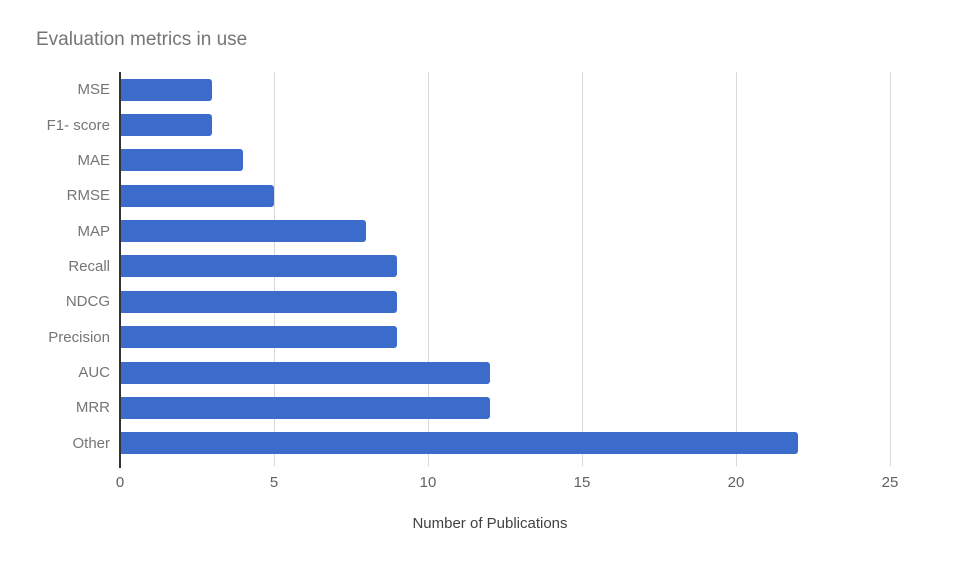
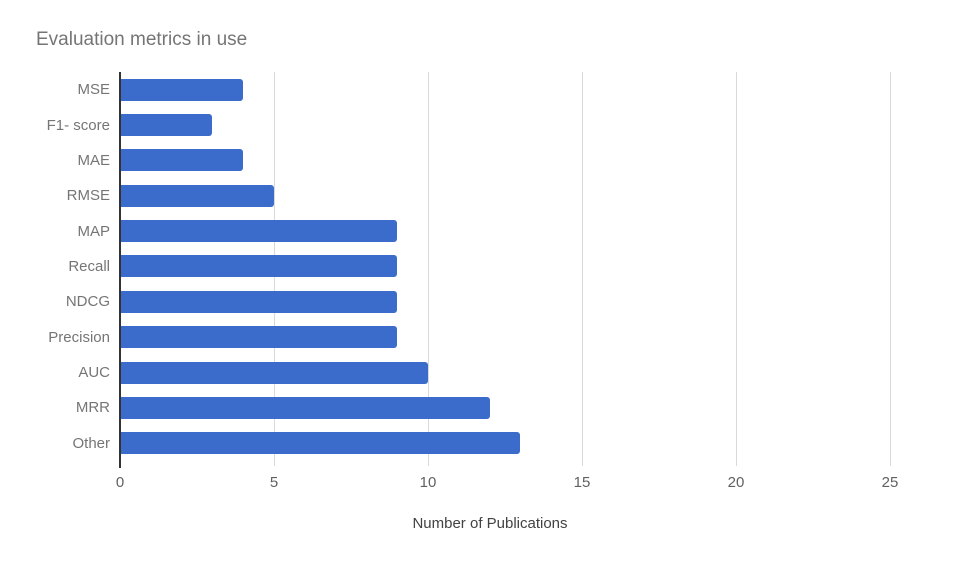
MSE: 3 -> 4
MAP: 8 -> 9
AUC: 12 -> 10
Other: 22 -> 13
